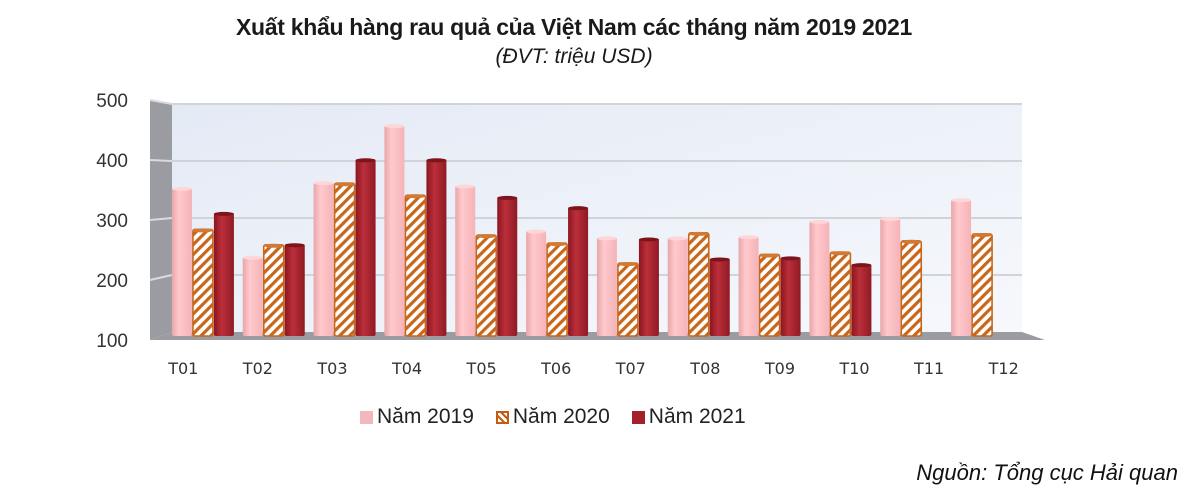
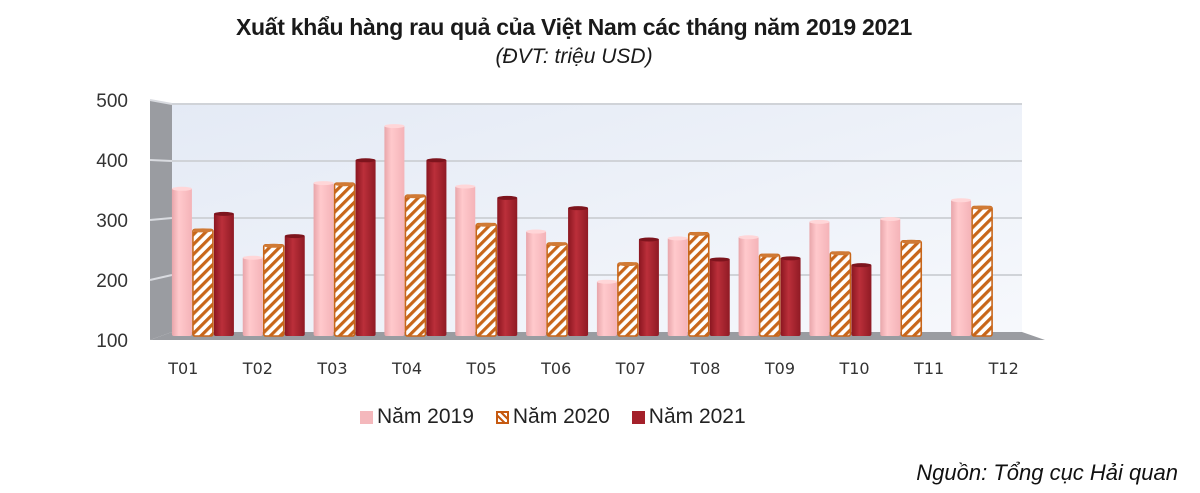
Năm 2021/T02: 250 -> 270
Năm 2020/T05: 270 -> 290
Năm 2019/T07: 270 -> 190
Năm 2020/T12: 270 -> 320
